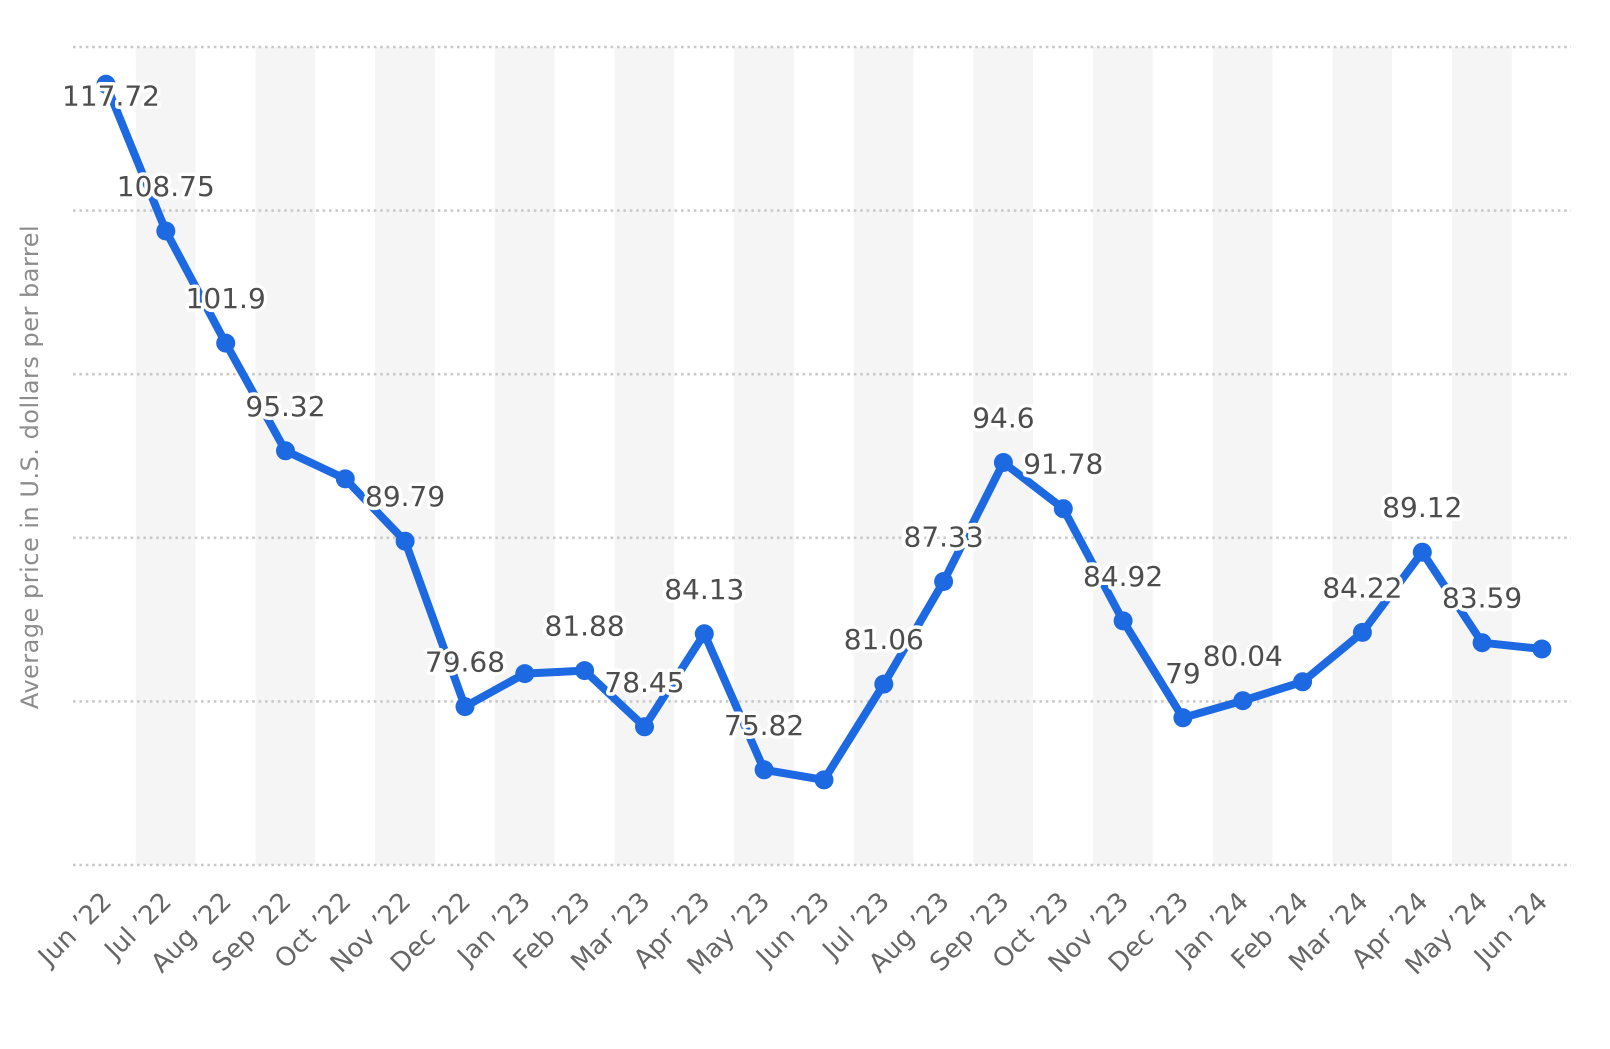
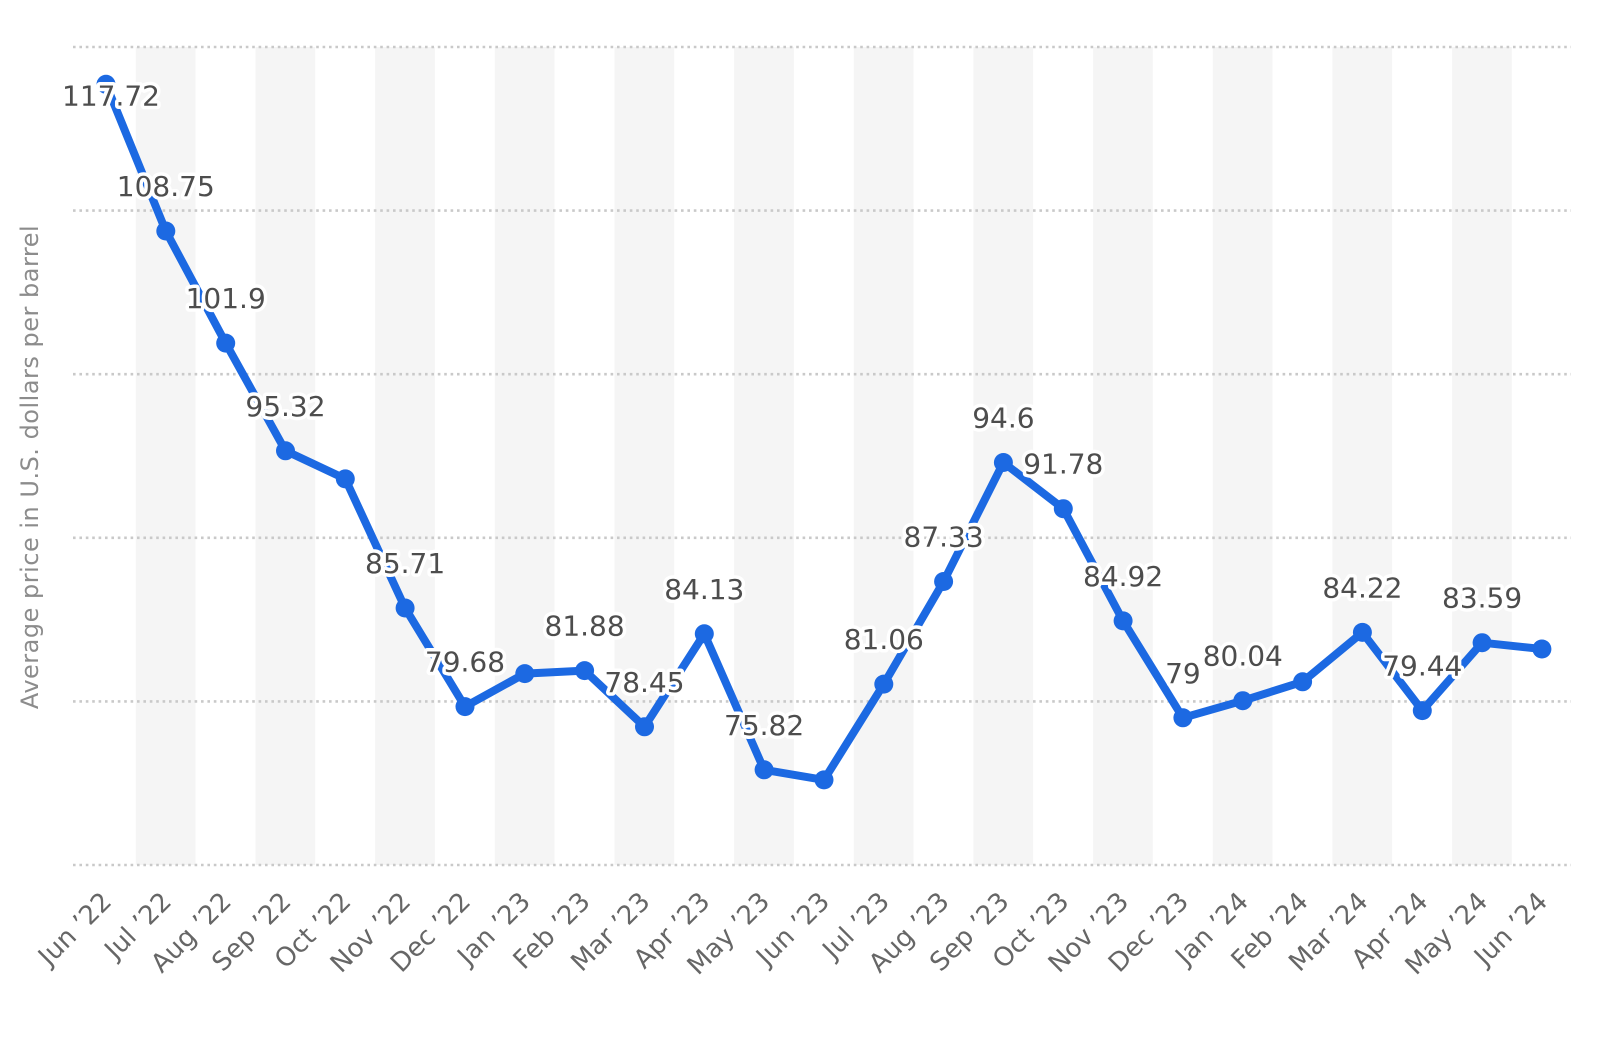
Nov ’22: 89.79 -> 85.71
Apr ’24: 89.12 -> 79.44
